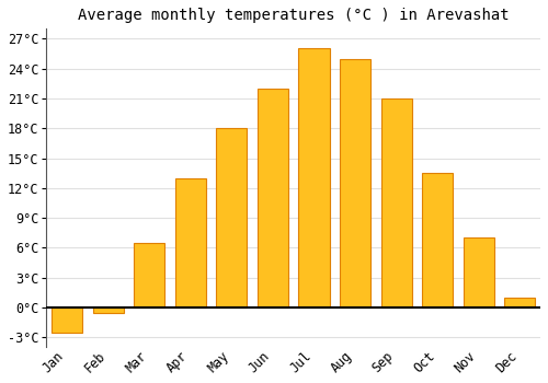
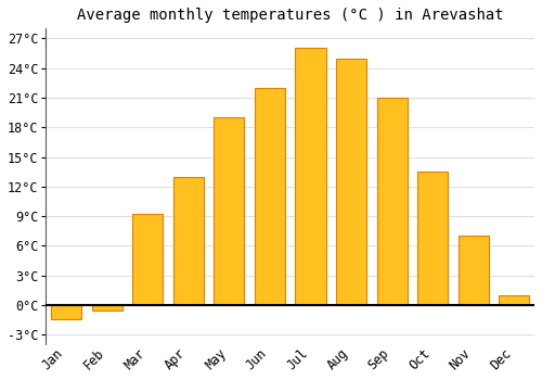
Jan: -2.5°C -> -1.4°C
Mar: 6.5°C -> 9.2°C
May: 18.0°C -> 19.0°C
